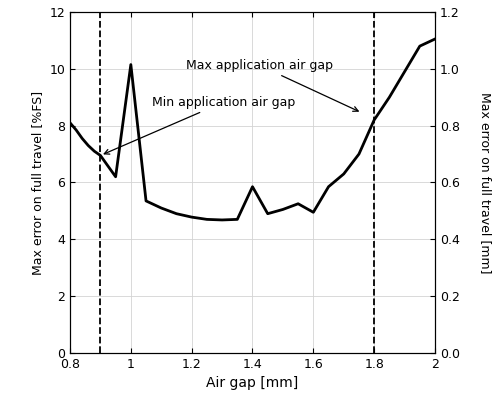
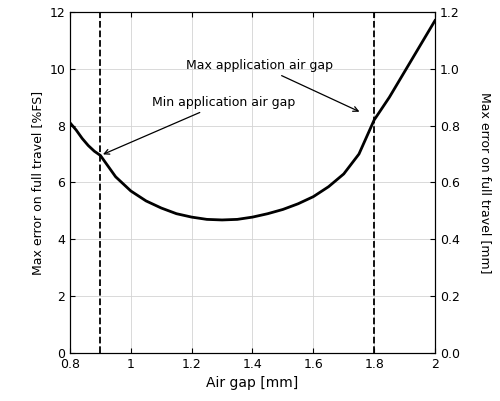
1: 10.15 -> 5.70
1.4: 5.85 -> 4.78
1.6: 4.95 -> 5.50
2: 11.05 -> 11.70
